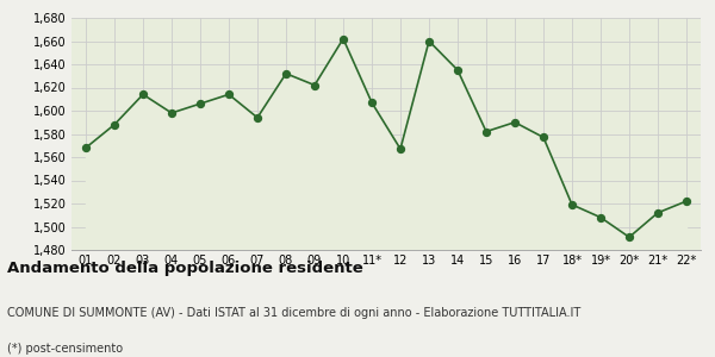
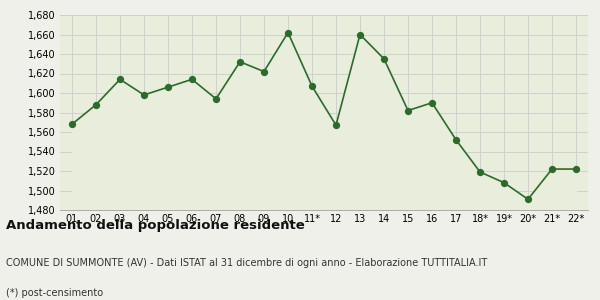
17: 1,577 -> 1,552
21*: 1,512 -> 1,522
